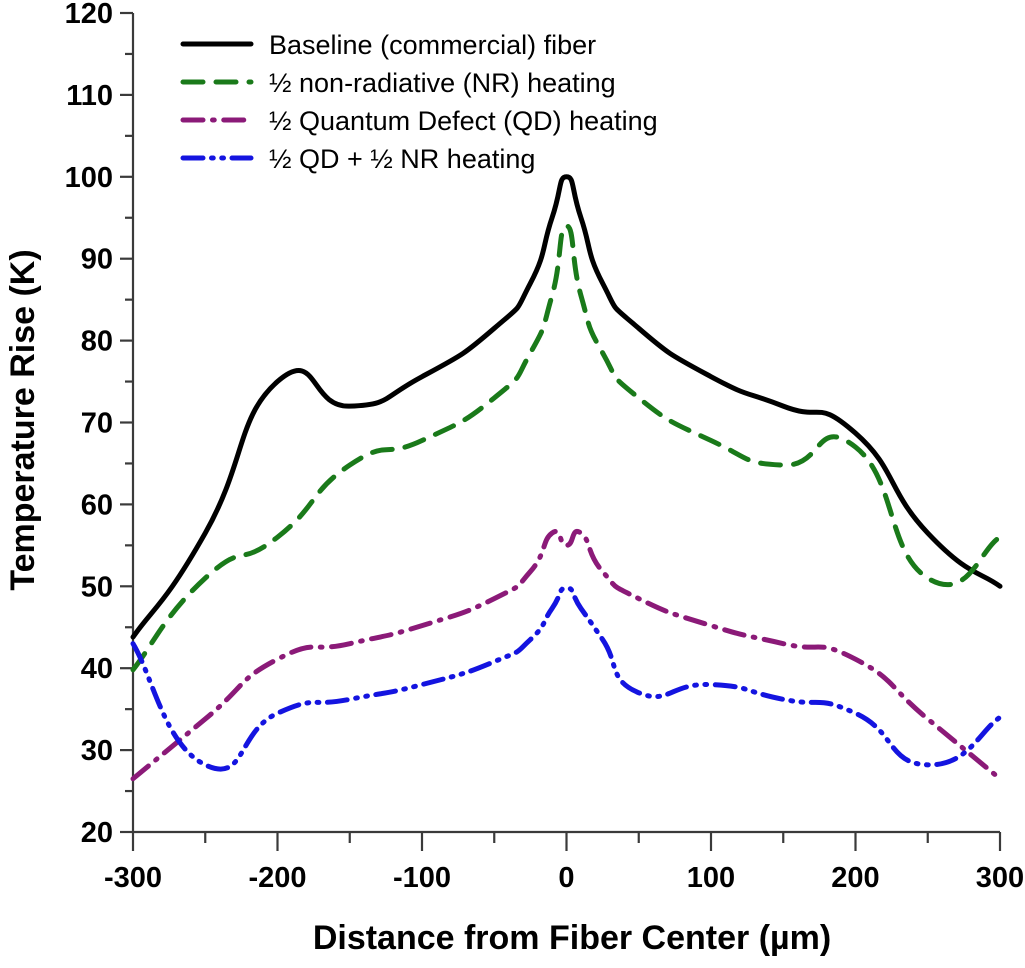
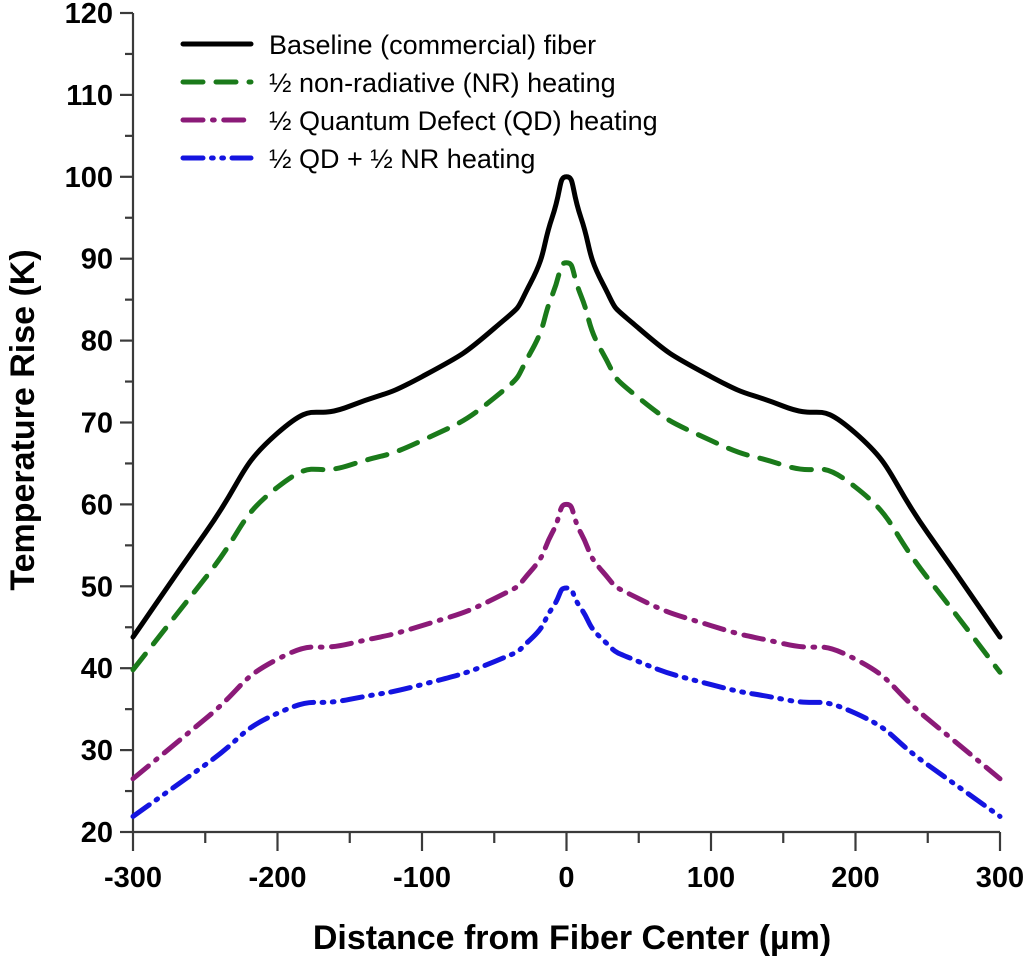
½ QD + ½ NR heating/-300: 43 -> 22
Baseline (commercial) fiber/-200: 75 -> 69
½ non-radiative (NR) heating/-200: 56 -> 62
½ non-radiative (NR) heating/0: 94 -> 90
½ Quantum Defect (QD) heating/0: 55 -> 60
½ QD + ½ NR heating/50: 37 -> 41
½ non-radiative (NR) heating/200: 67 -> 62
Baseline (commercial) fiber/300: 50 -> 44
½ non-radiative (NR) heating/300: 56 -> 40
½ QD + ½ NR heating/300: 34 -> 22
